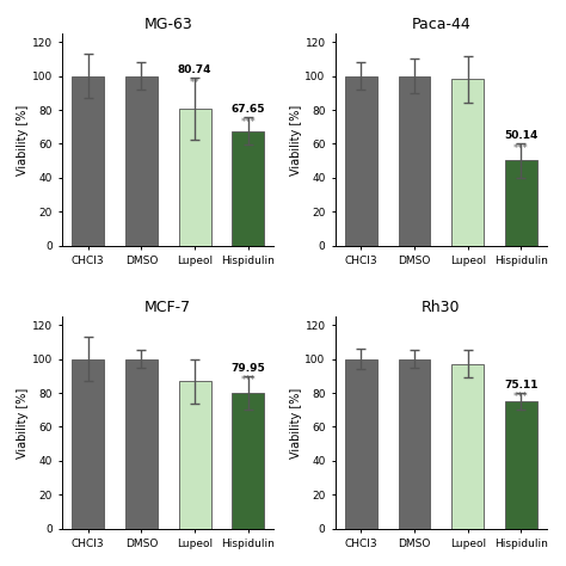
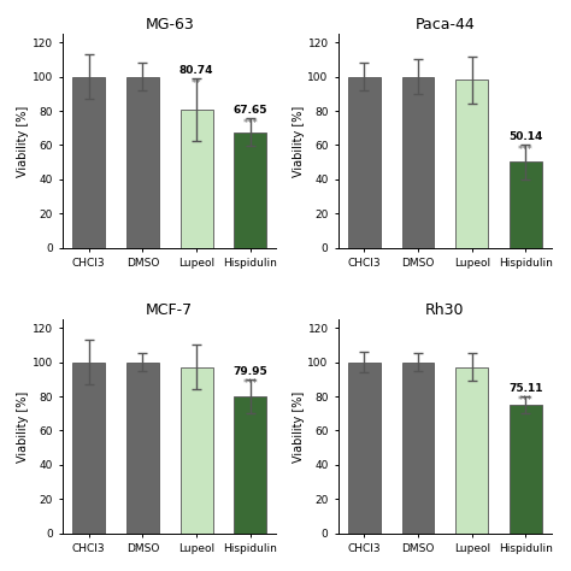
MCF-7/Lupeol: 87 -> 97
